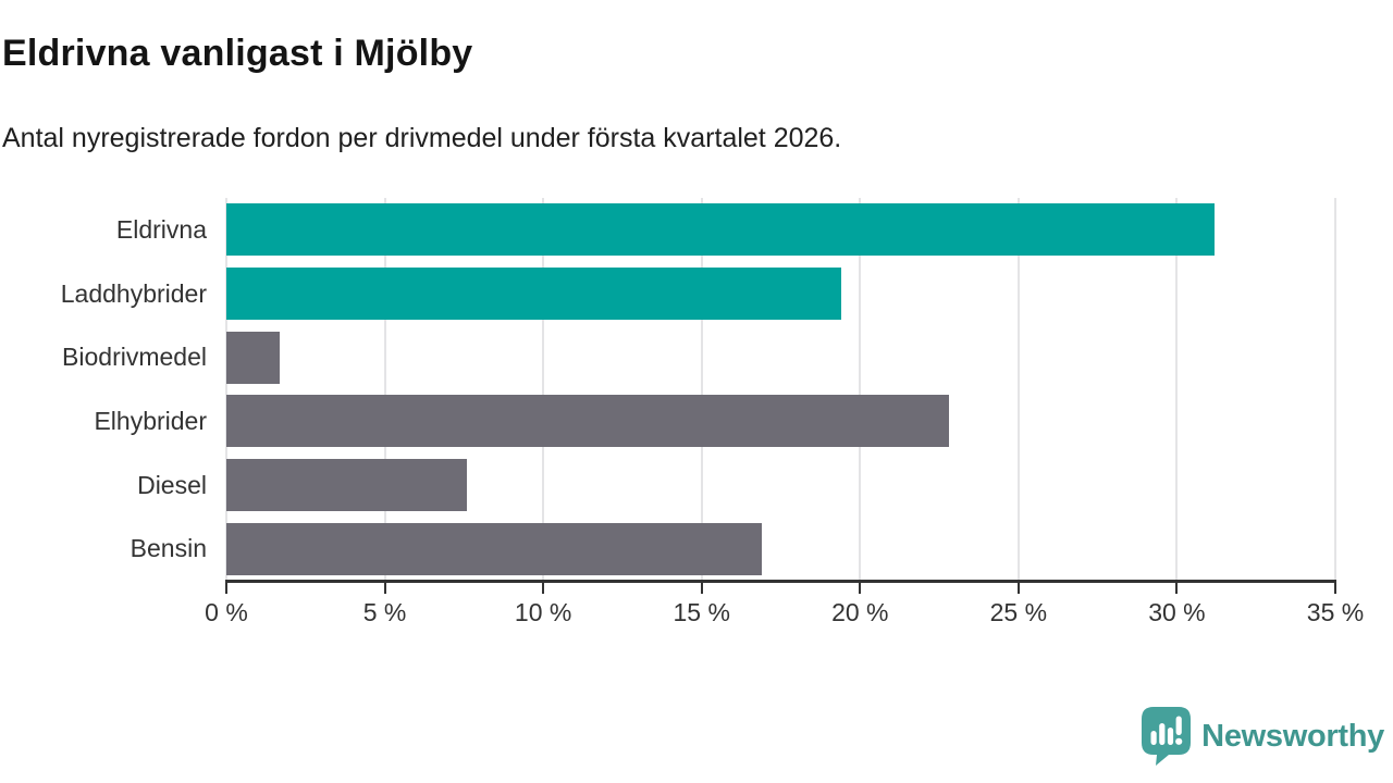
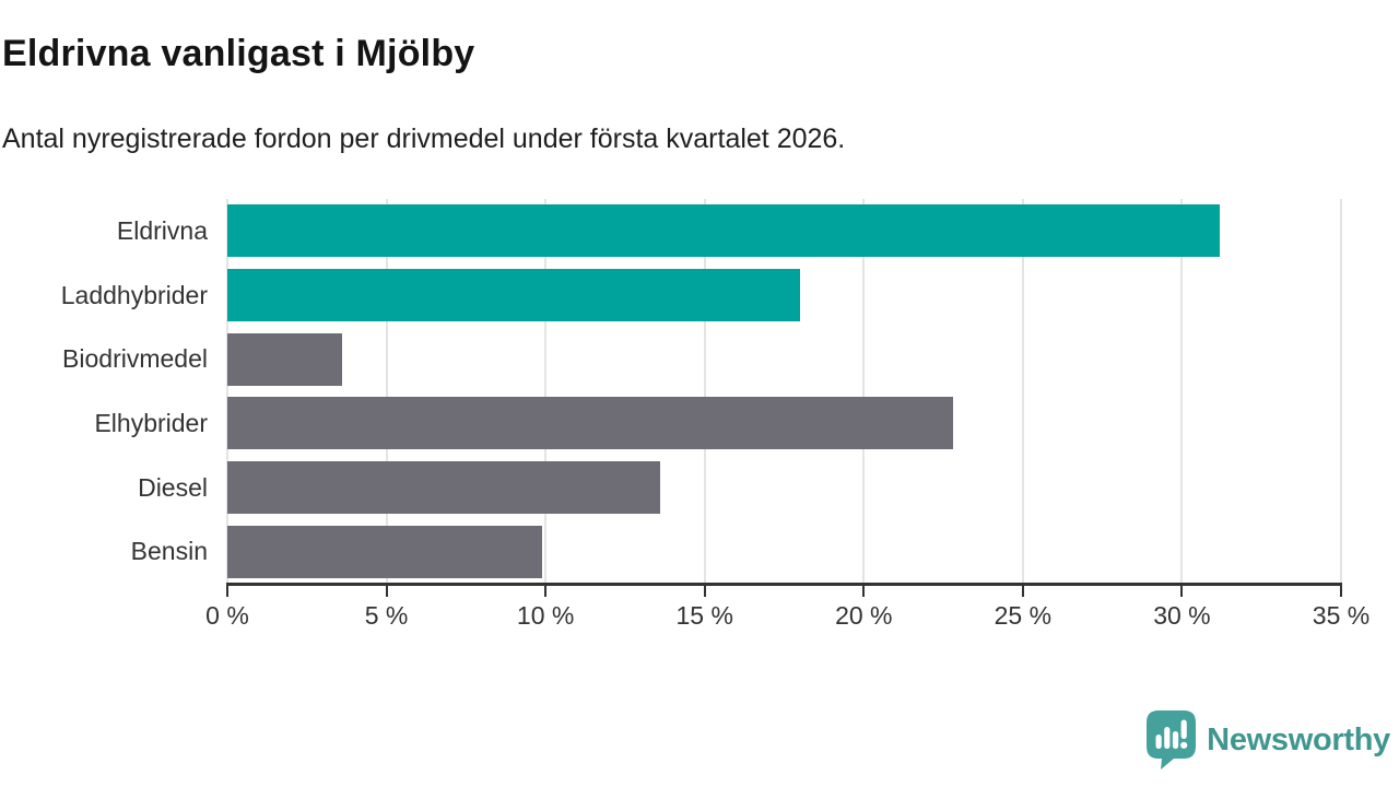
Laddhybrider: 19.4% -> 18.0%
Biodrivmedel: 1.7% -> 3.6%
Diesel: 7.6% -> 13.6%
Bensin: 16.9% -> 9.9%
